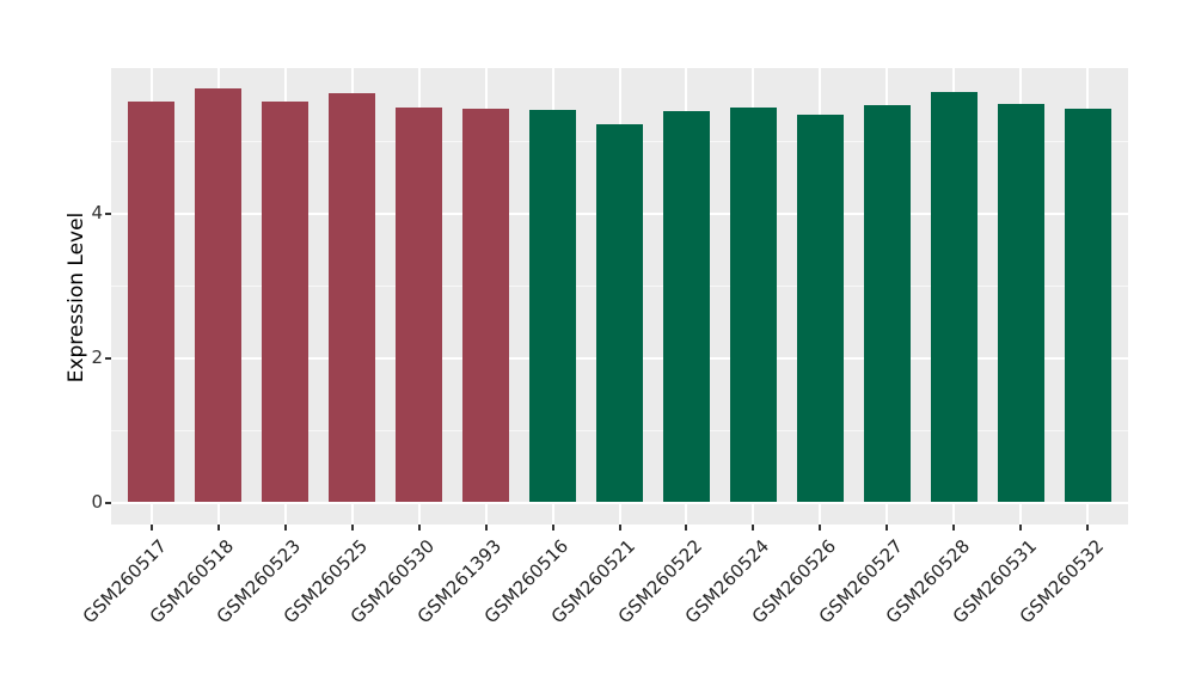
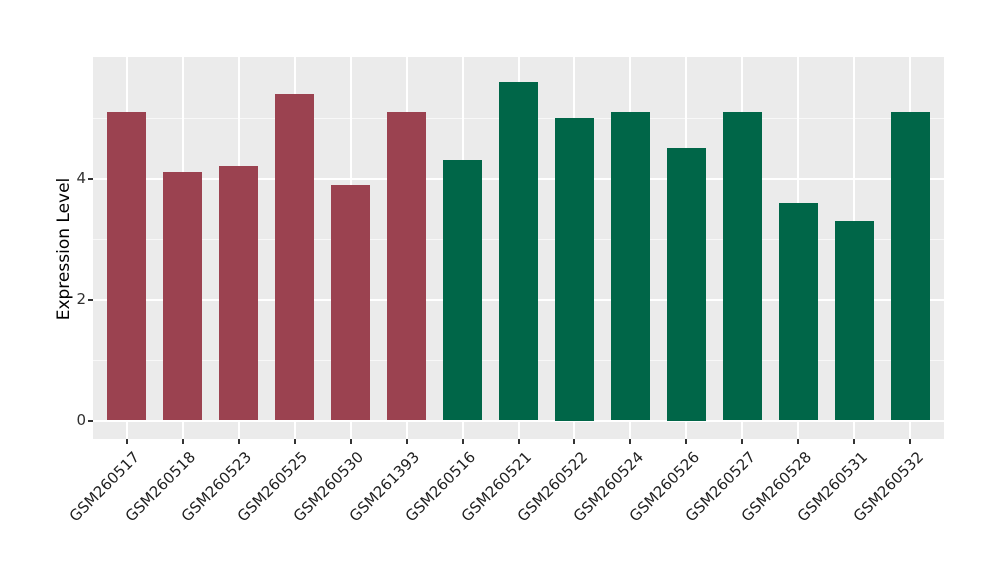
GSM260517: 5.5 -> 5.1
GSM260518: 5.7 -> 4.1
GSM260523: 5.5 -> 4.2
GSM260525: 5.7 -> 5.4
GSM260530: 5.5 -> 3.9
GSM261393: 5.4 -> 5.1
GSM260516: 5.4 -> 4.3
GSM260521: 5.2 -> 5.6
GSM260522: 5.4 -> 5.0
GSM260524: 5.5 -> 5.1
GSM260526: 5.4 -> 4.5
GSM260527: 5.5 -> 5.1
GSM260528: 5.7 -> 3.6
GSM260531: 5.5 -> 3.3
GSM260532: 5.5 -> 5.1
